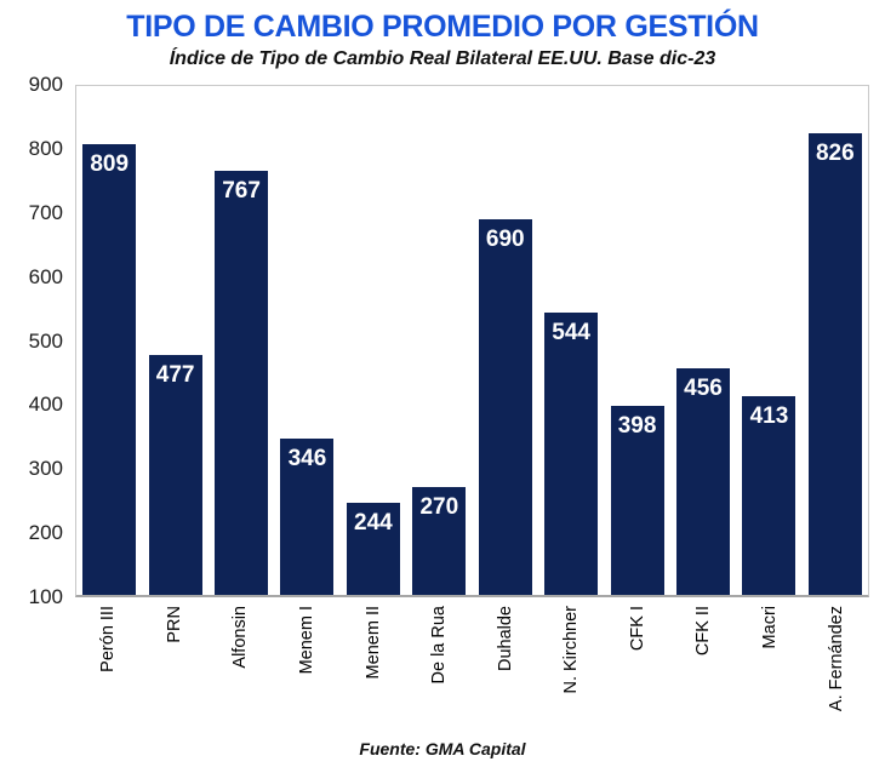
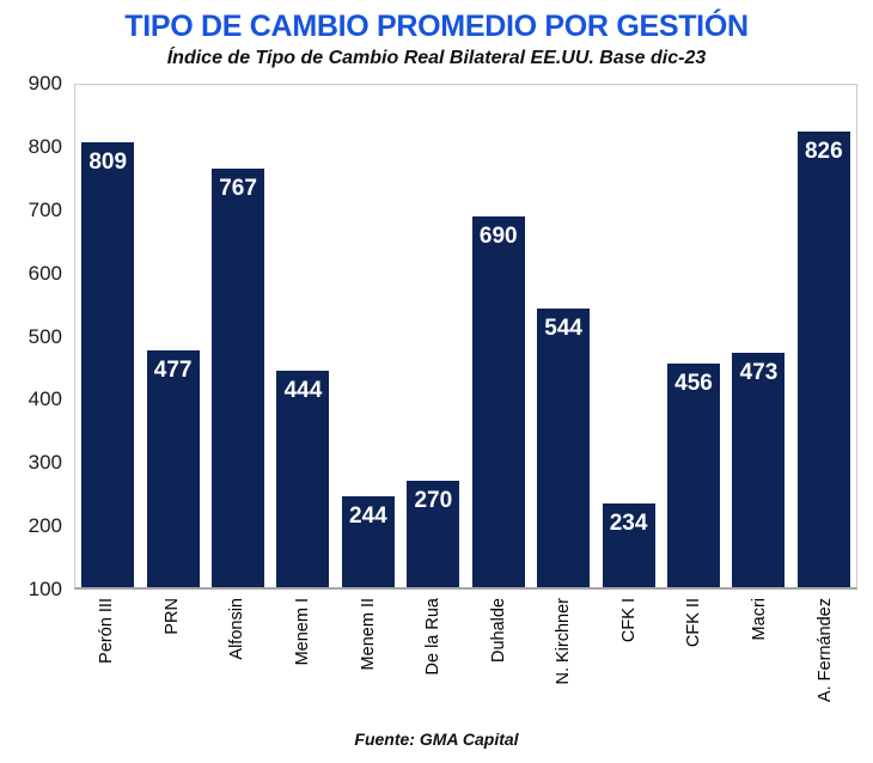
Menem I: 346 -> 444
CFK I: 398 -> 234
Macri: 413 -> 473
